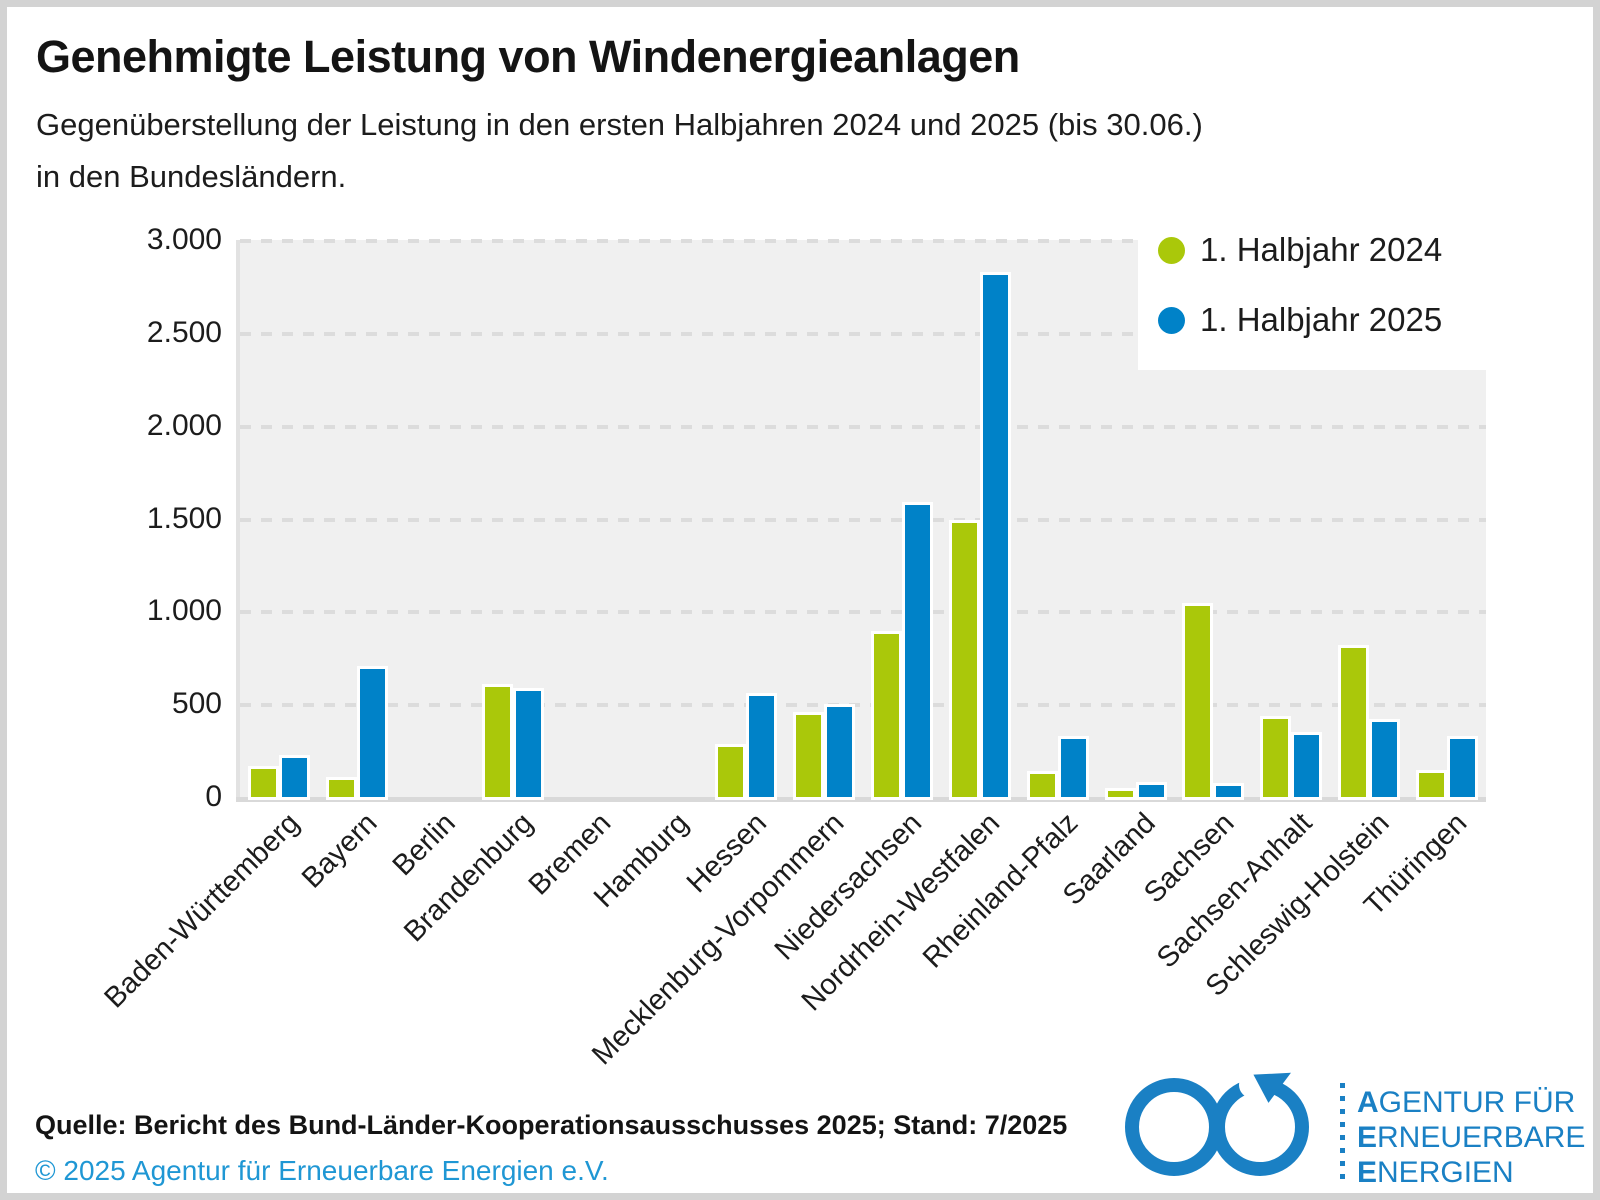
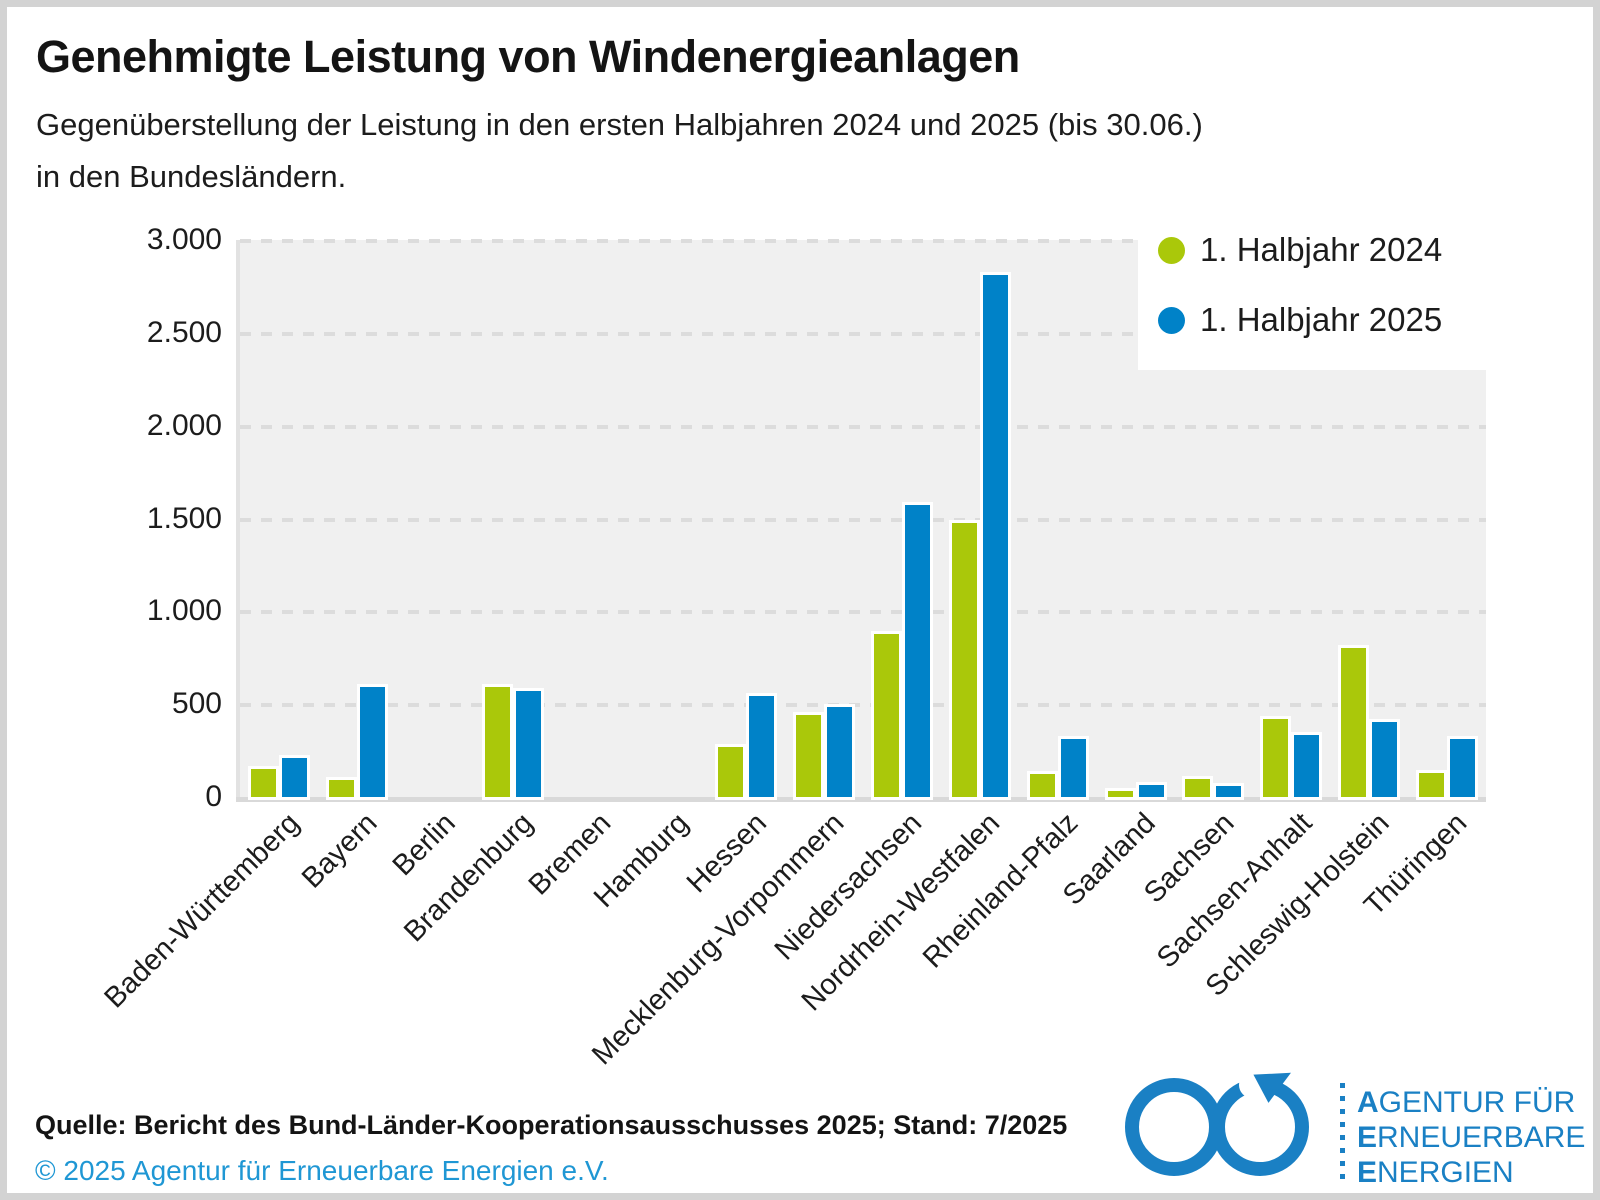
1. Halbjahr 2025/Bayern: 690 -> 590
1. Halbjahr 2024/Sachsen: 1030 -> 100
